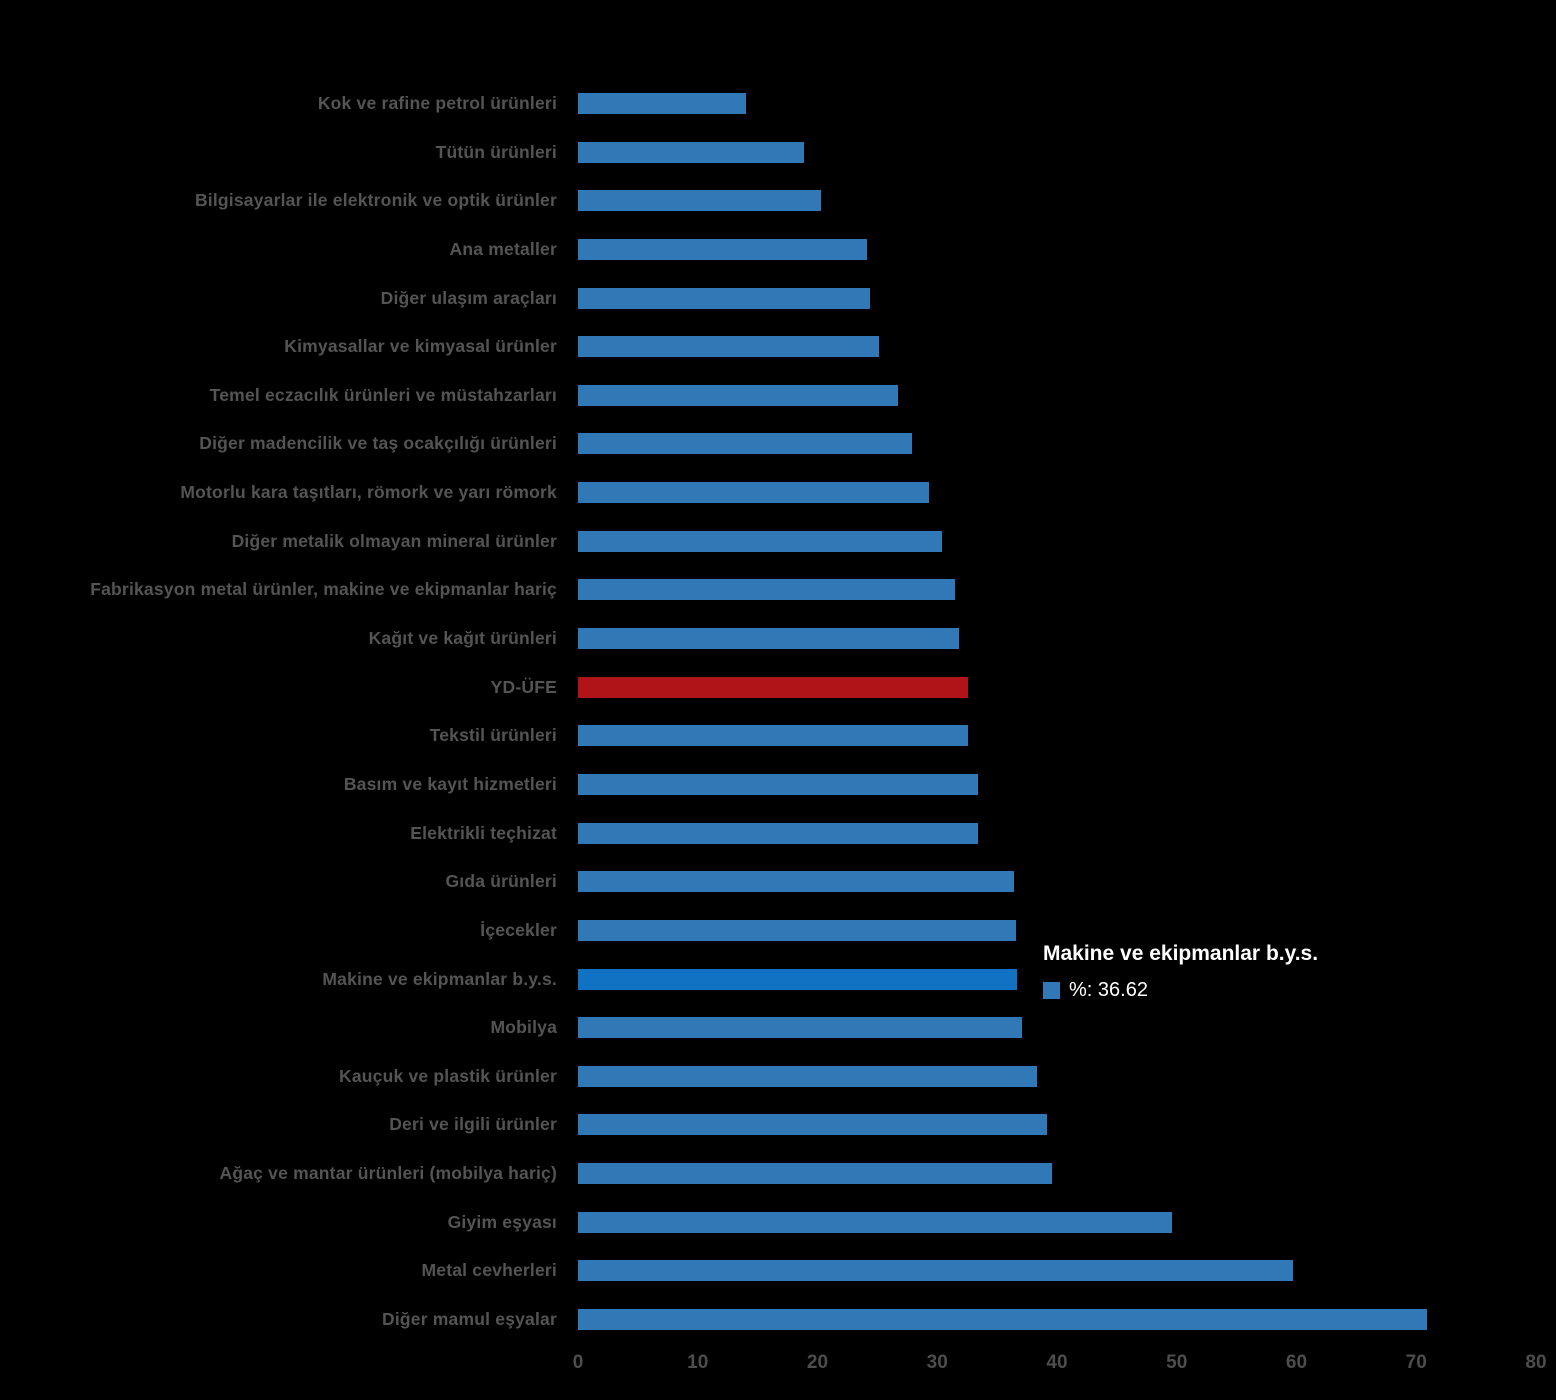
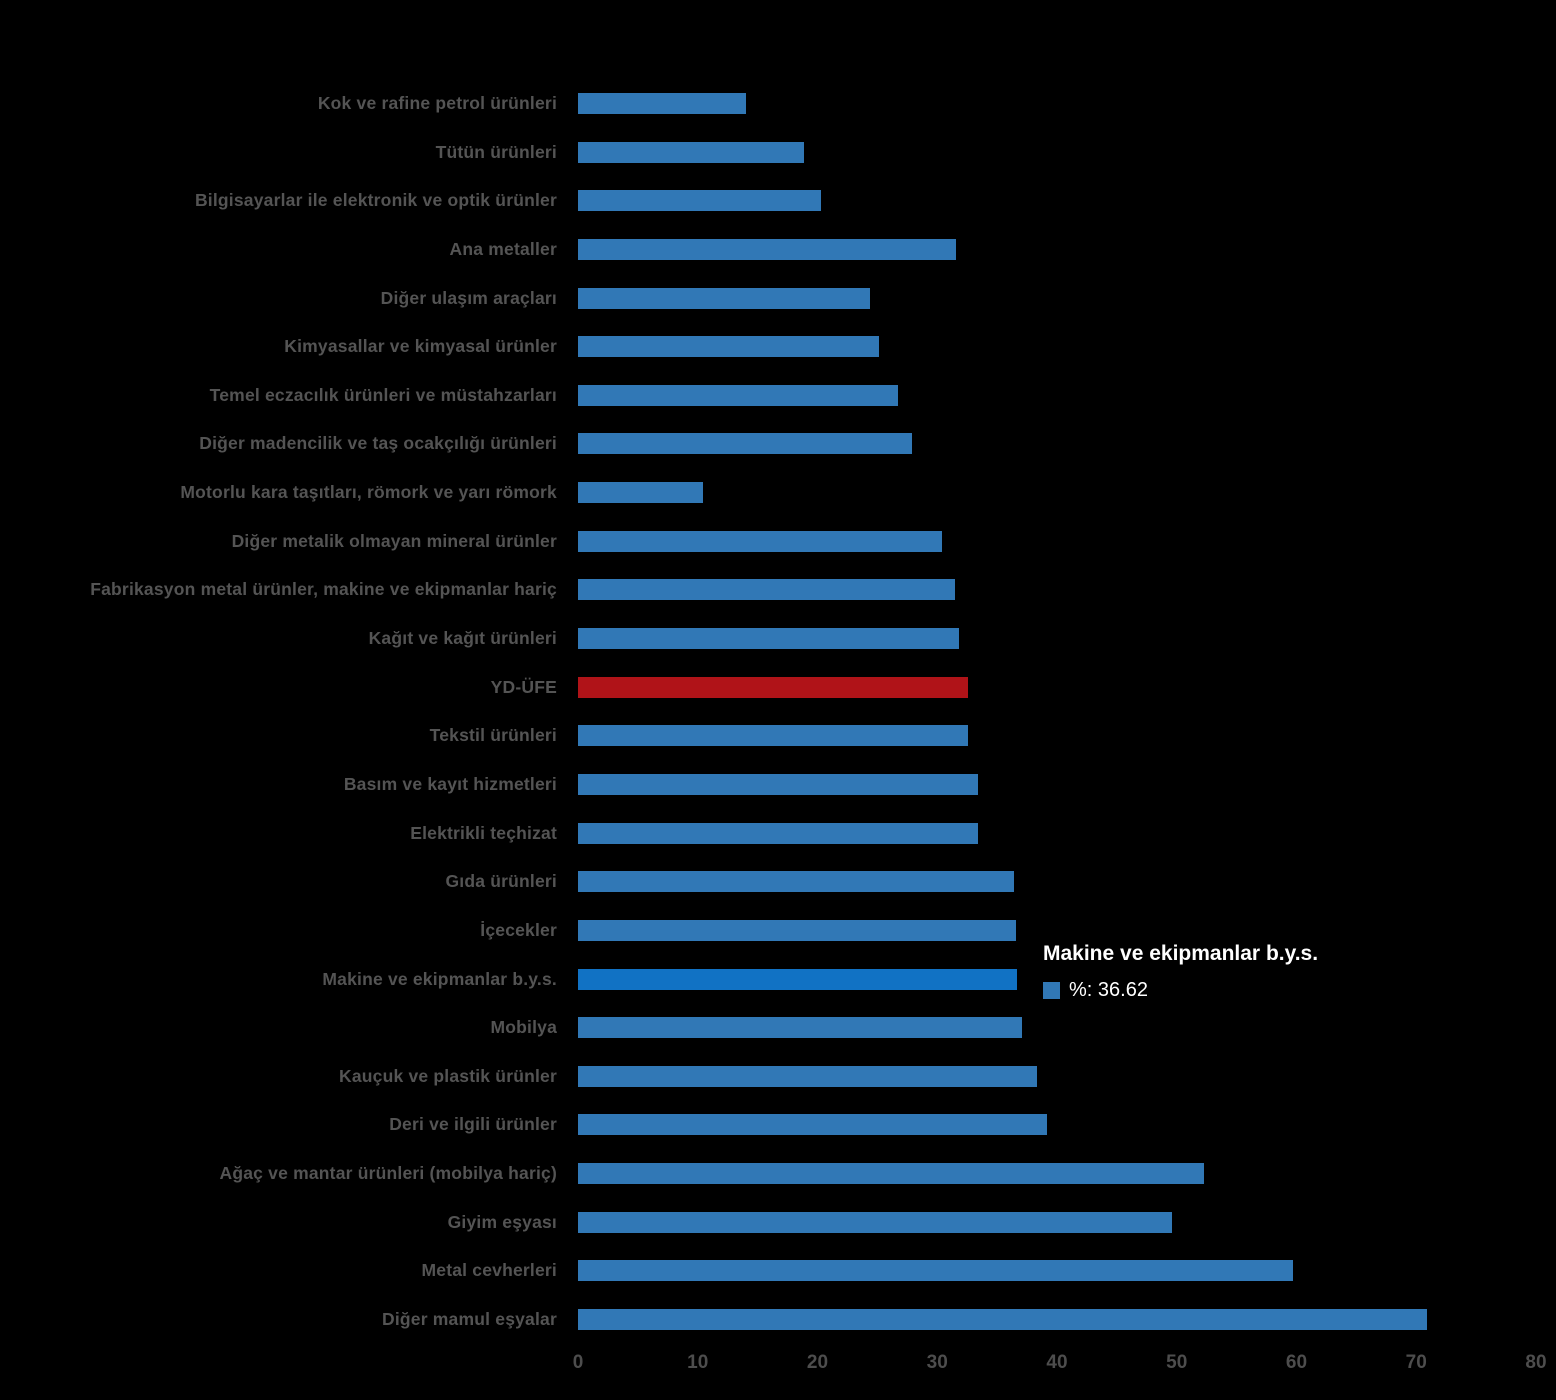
Ana metaller: 24.1 -> 31.6
Motorlu kara taşıtları, römork ve yarı römork: 29.3 -> 10.4
Ağaç ve mantar ürünleri (mobilya hariç): 39.6 -> 52.3
